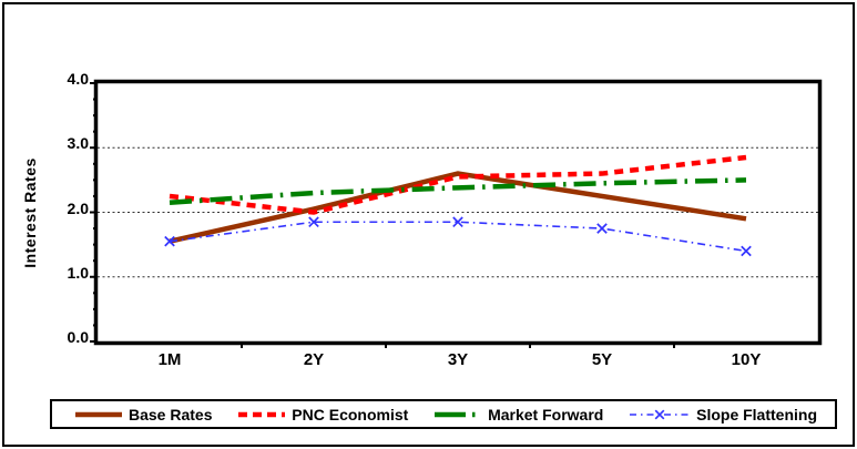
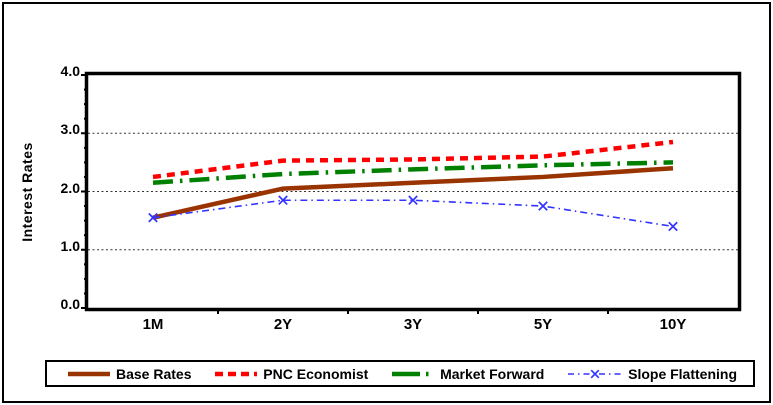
PNC Economist/2Y: 2.0 -> 2.5
Base Rates/3Y: 2.6 -> 2.1
Base Rates/10Y: 1.9 -> 2.4
